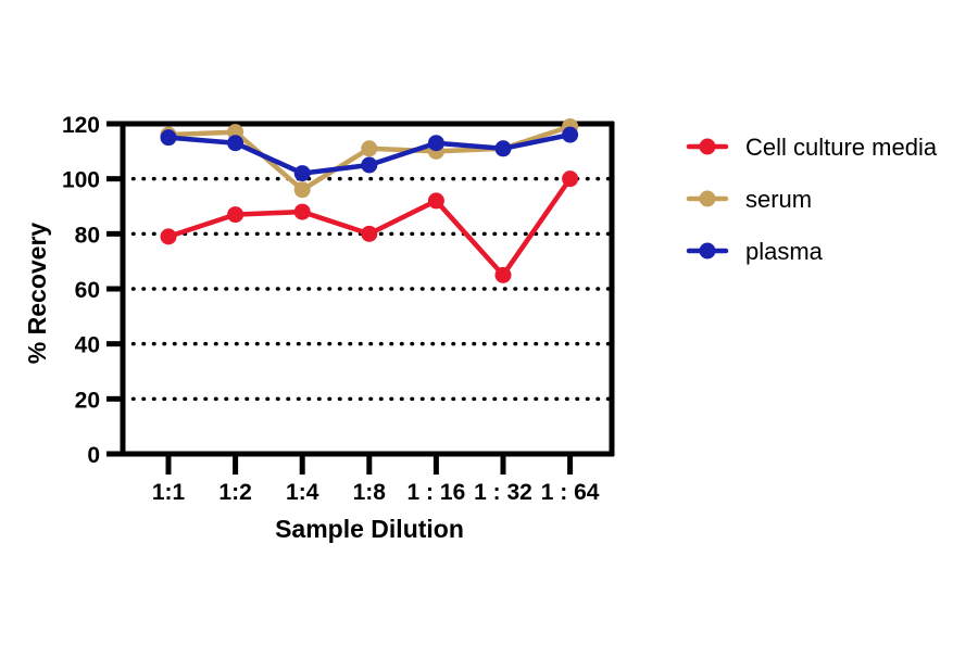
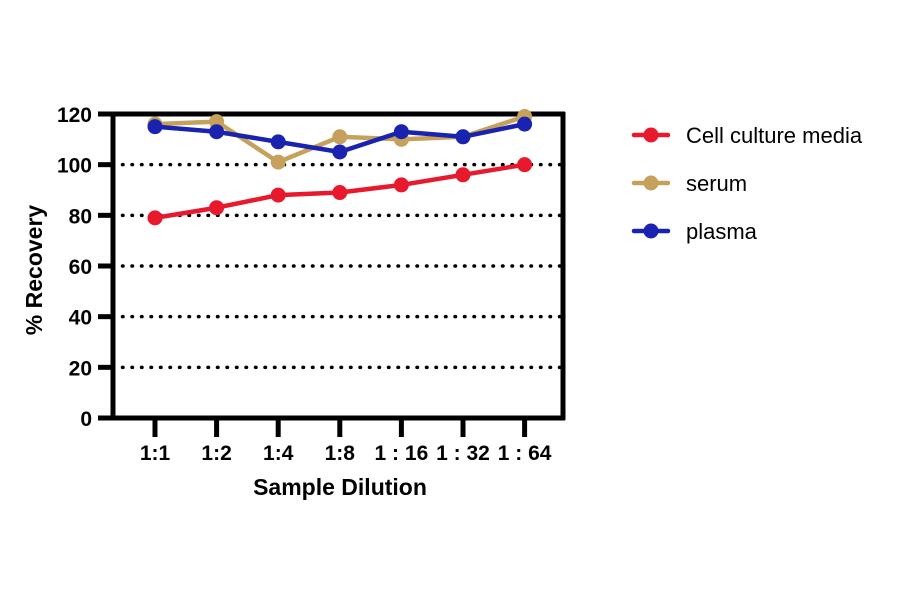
Cell culture media/1:2: 87 -> 83
serum/1:4: 96 -> 101
plasma/1:4: 102 -> 109
Cell culture media/1:8: 80 -> 89
Cell culture media/1 : 32: 65 -> 96
